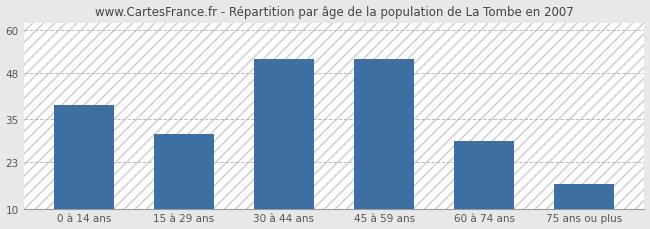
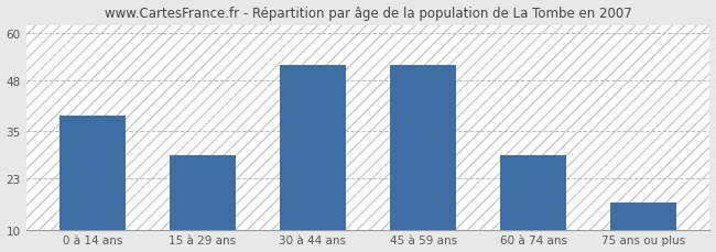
15 à 29 ans: 31 -> 29
